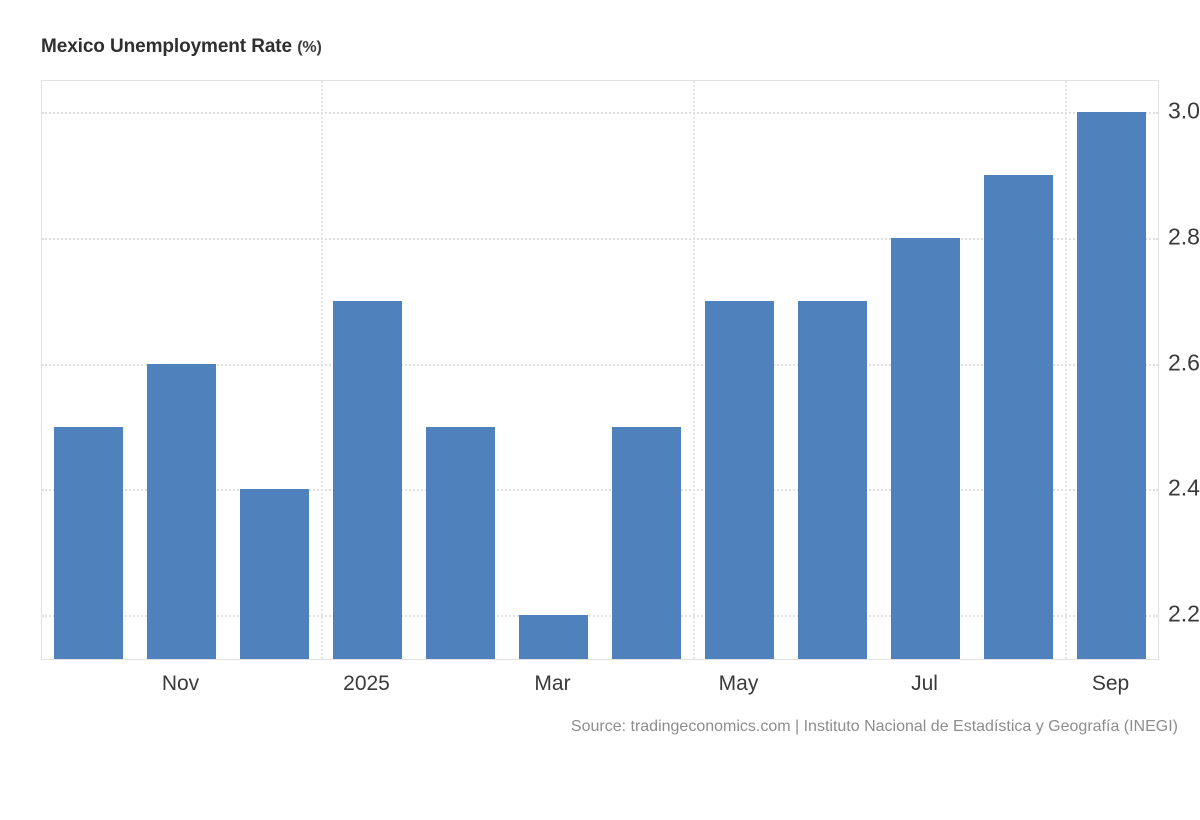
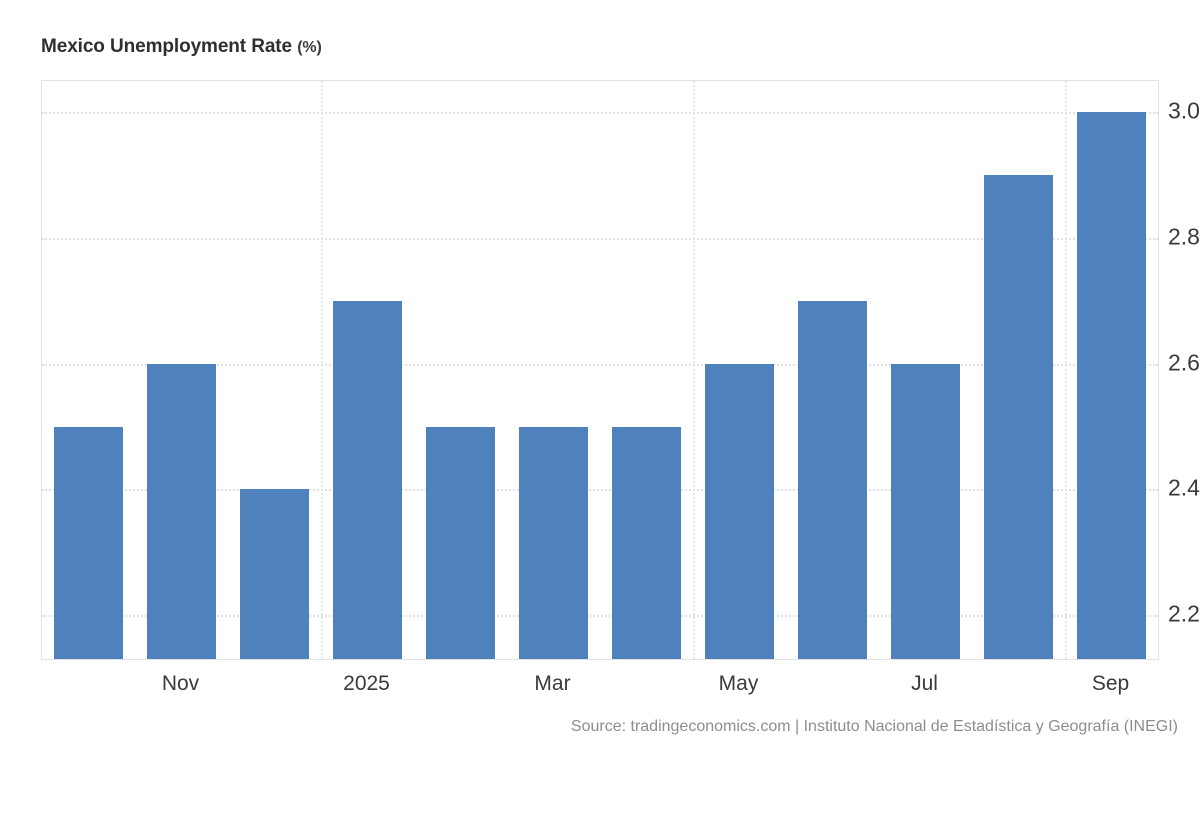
Mar: 2.2 -> 2.5
May: 2.7 -> 2.6
Jul: 2.8 -> 2.6
